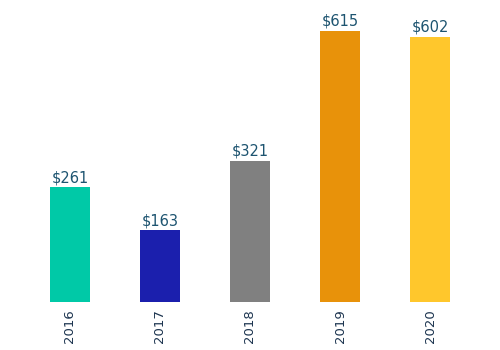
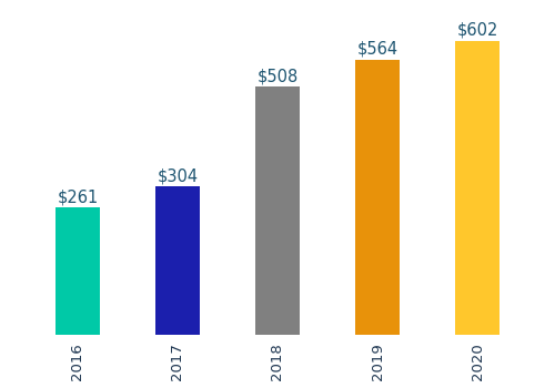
2017: $163 -> $304
2018: $321 -> $508
2019: $615 -> $564
